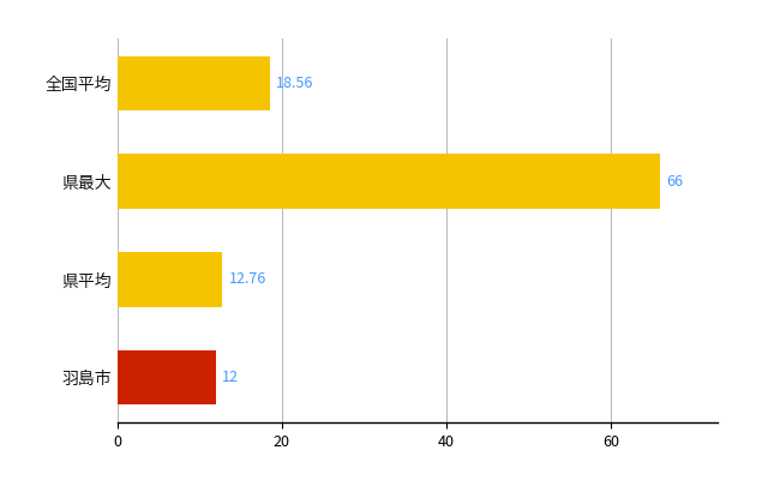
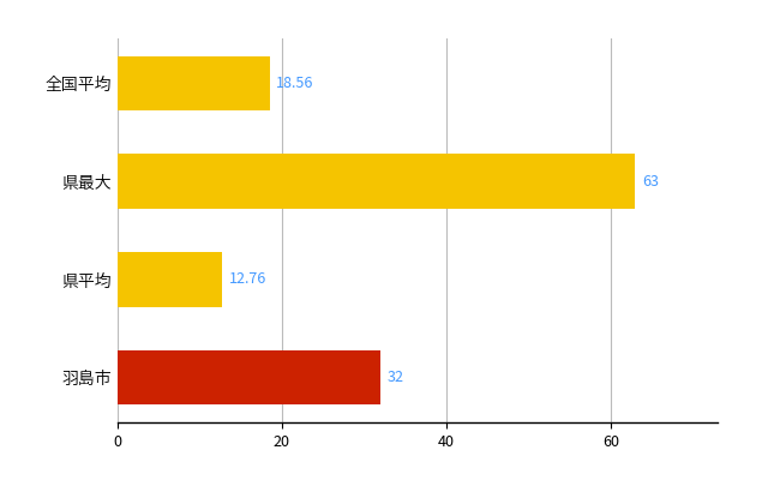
県最大: 66 -> 63
羽島市: 12 -> 32
